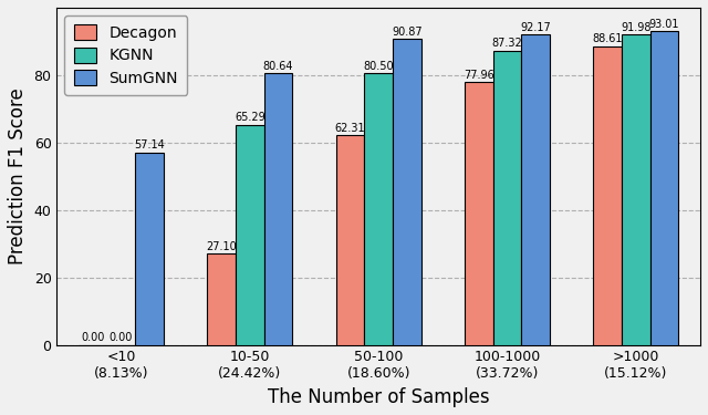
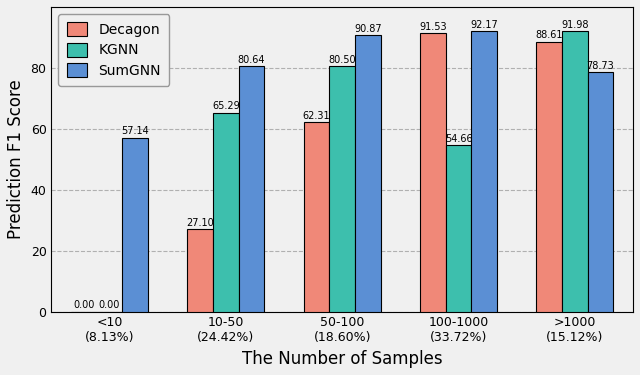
Decagon/100-1000 (33.72%): 77.96 -> 91.53
KGNN/100-1000 (33.72%): 87.32 -> 54.66
SumGNN/>1000 (15.12%): 93.01 -> 78.73
